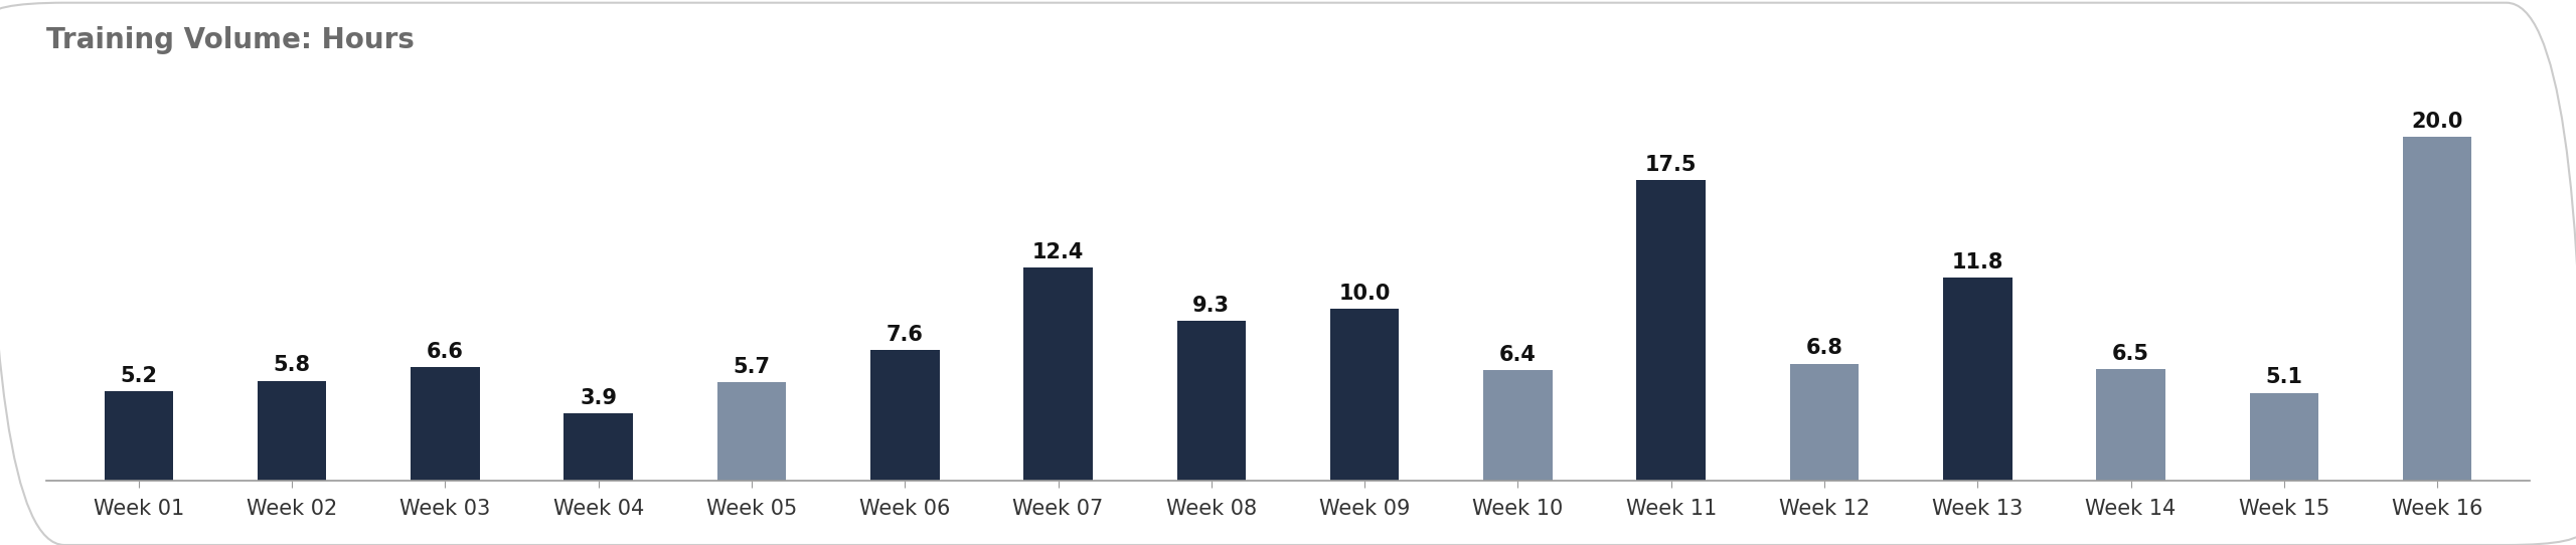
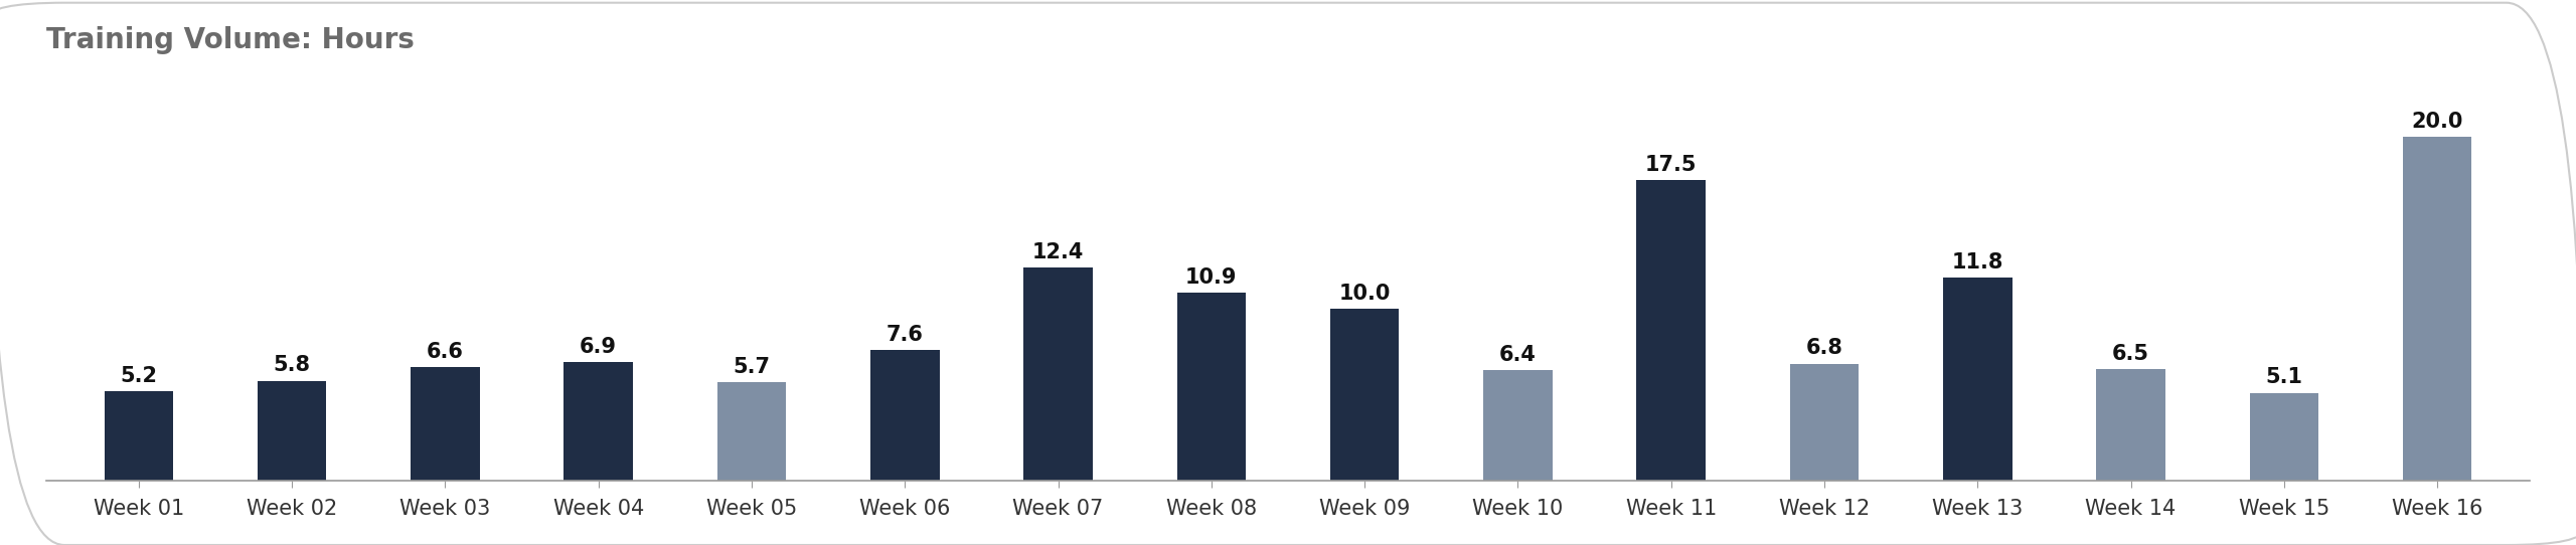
Week 04: 3.9 -> 6.9
Week 08: 9.3 -> 10.9
